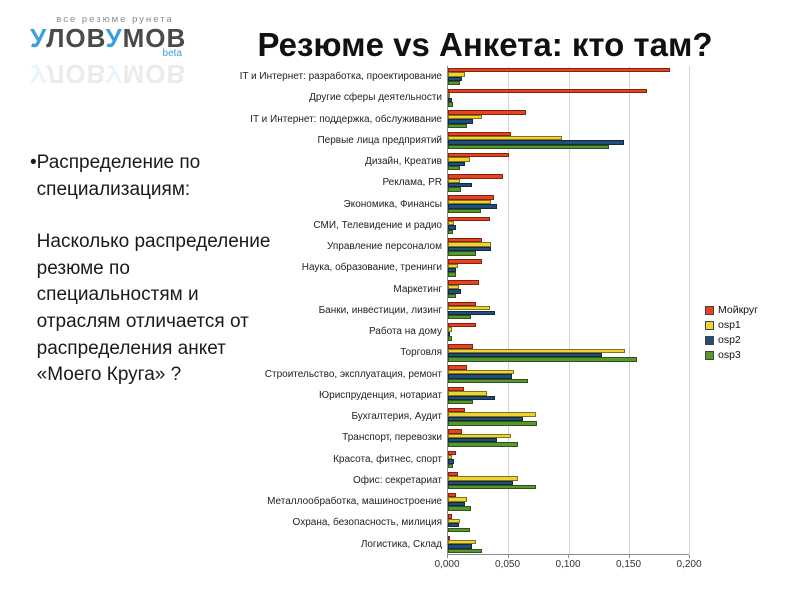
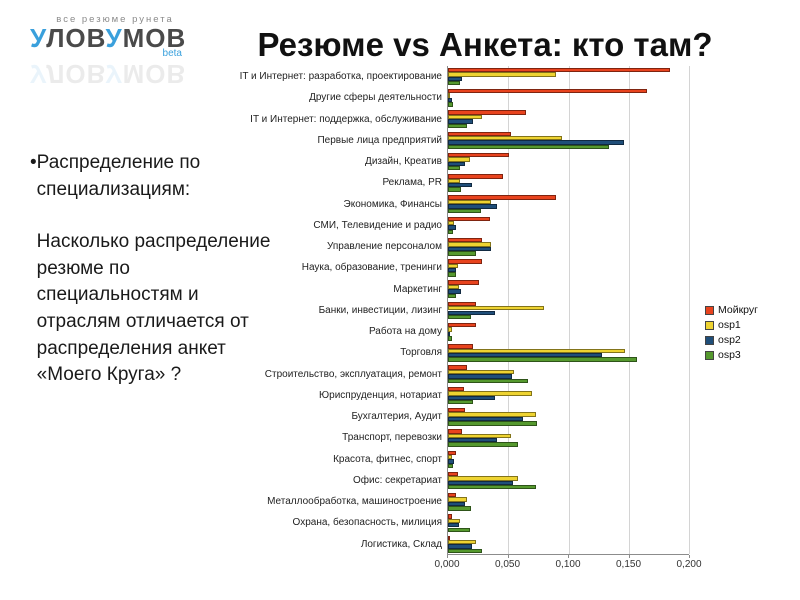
osp1/IT и Интернет: разработка, проектирование: 0,01 -> 0,09
Мойкруг/Экономика, Финансы: 0,04 -> 0,09
osp1/Банки, инвестиции, лизинг: 0,04 -> 0,08
osp1/Юриспруденция, нотариат: 0,03 -> 0,07
